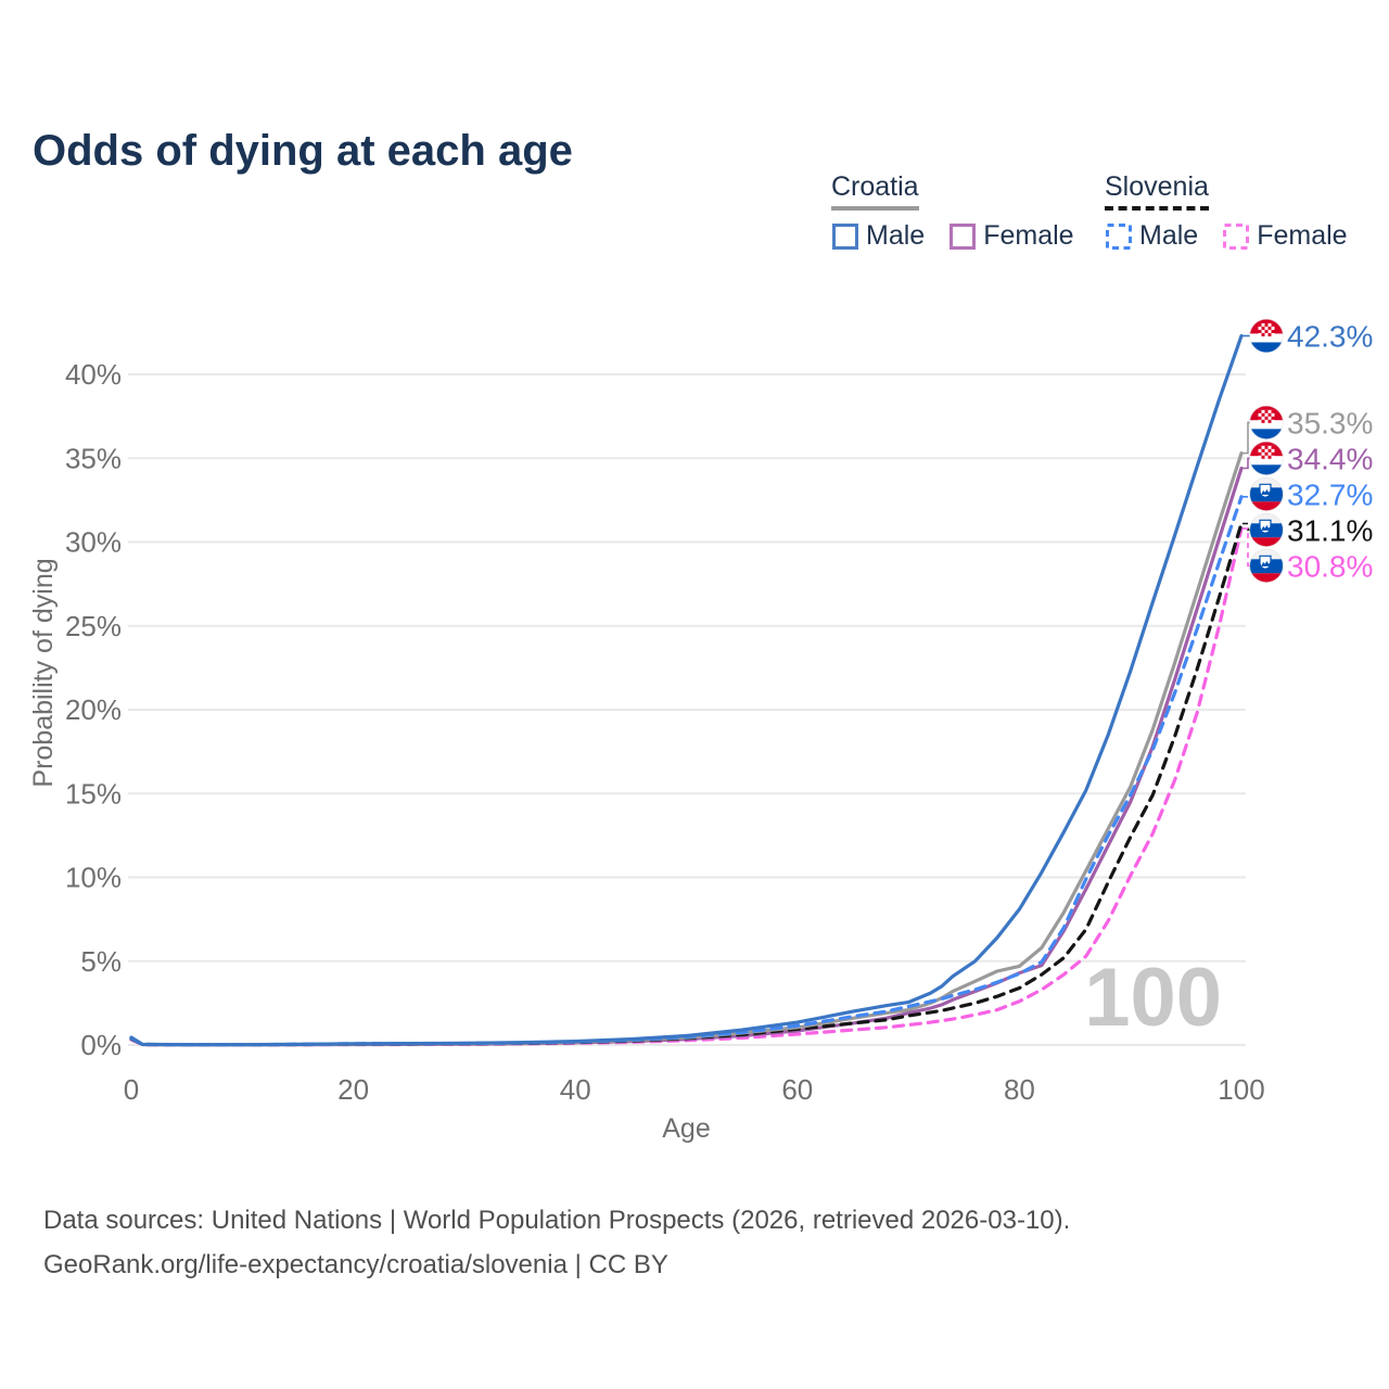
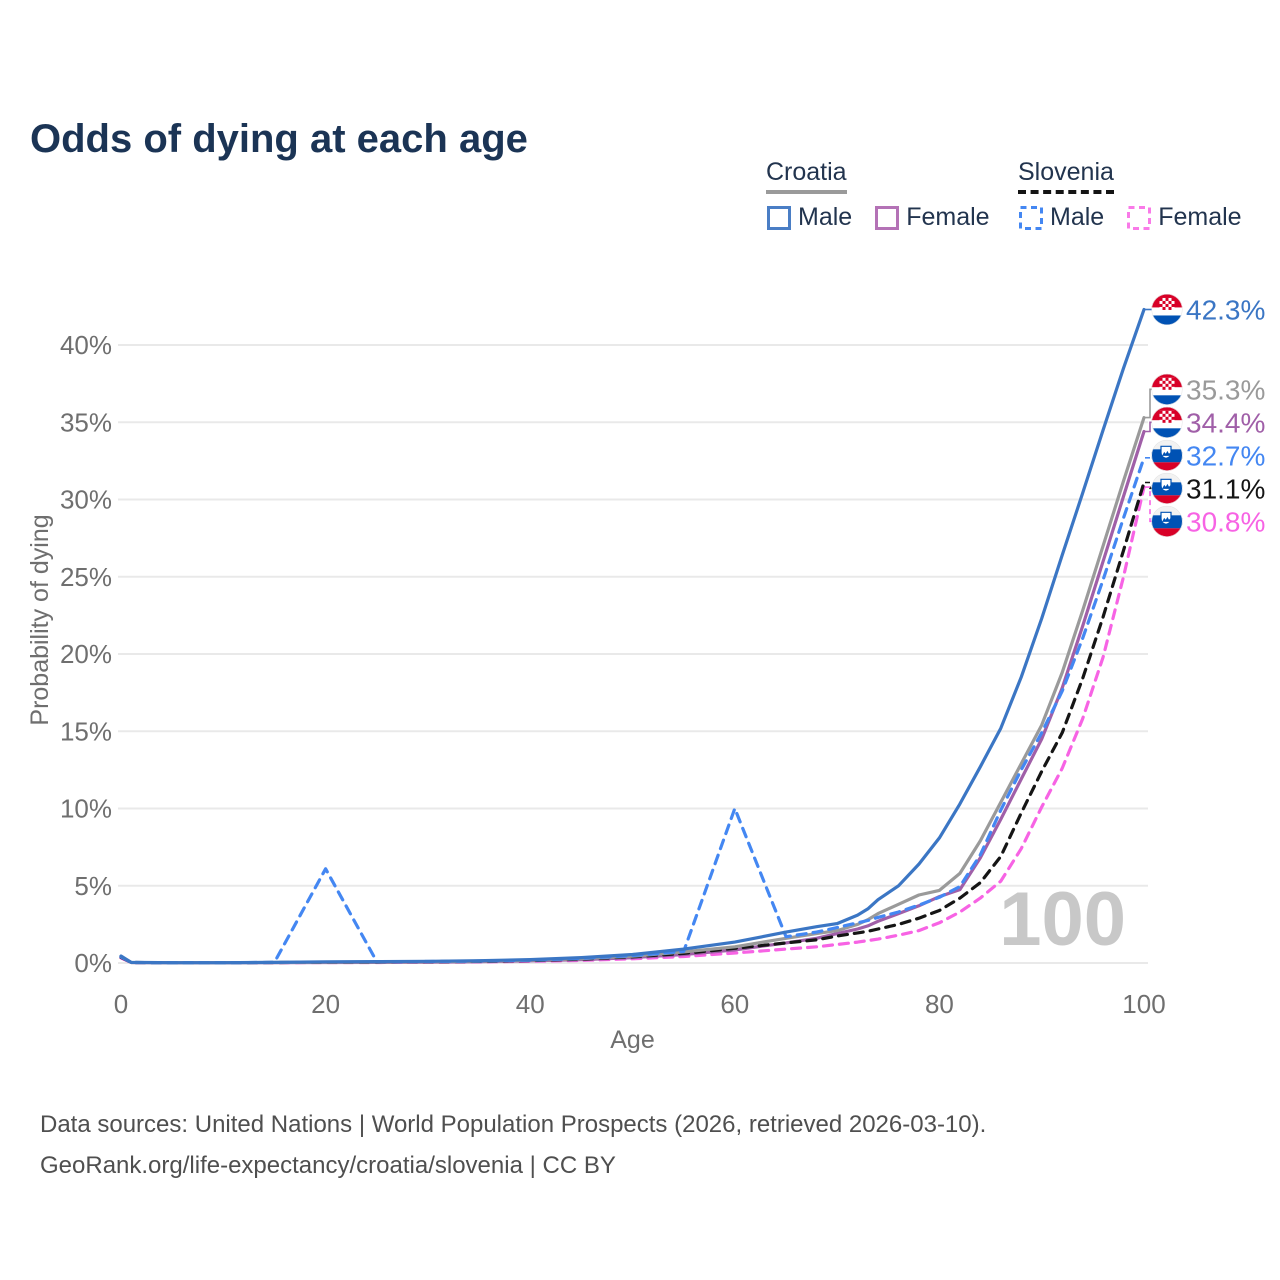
Slovenia Male/20: 0.1% -> 6.1%
Slovenia Male/60: 1.1% -> 10.0%
